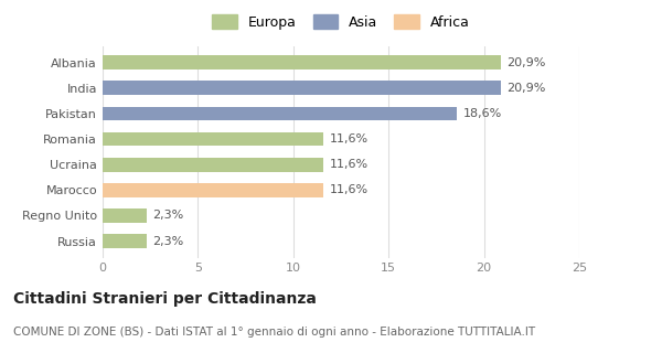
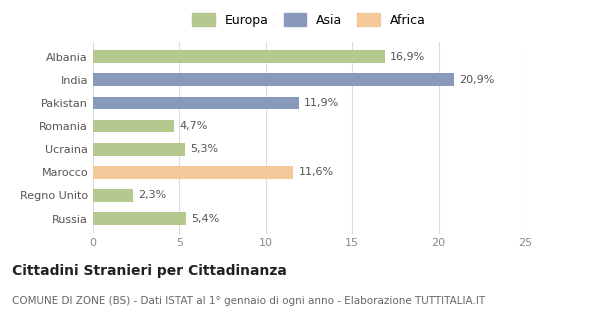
Albania: 20,9% -> 16,9%
Pakistan: 18,6% -> 11,9%
Romania: 11,6% -> 4,7%
Ucraina: 11,6% -> 5,3%
Russia: 2,3% -> 5,4%
